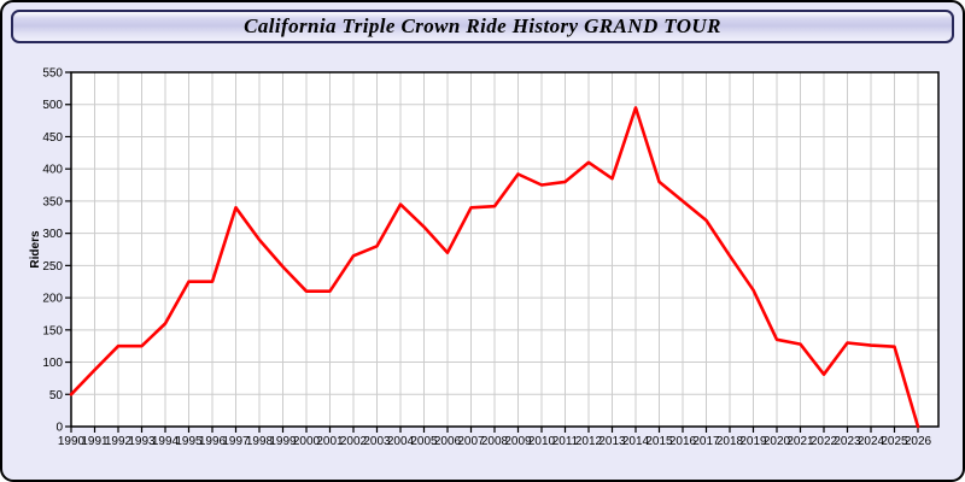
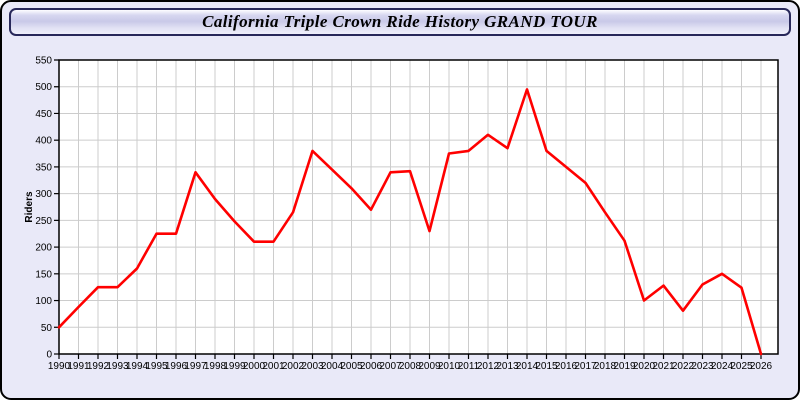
2003: 280 -> 380
2009: 390 -> 230
2020: 140 -> 100
2024: 130 -> 150
